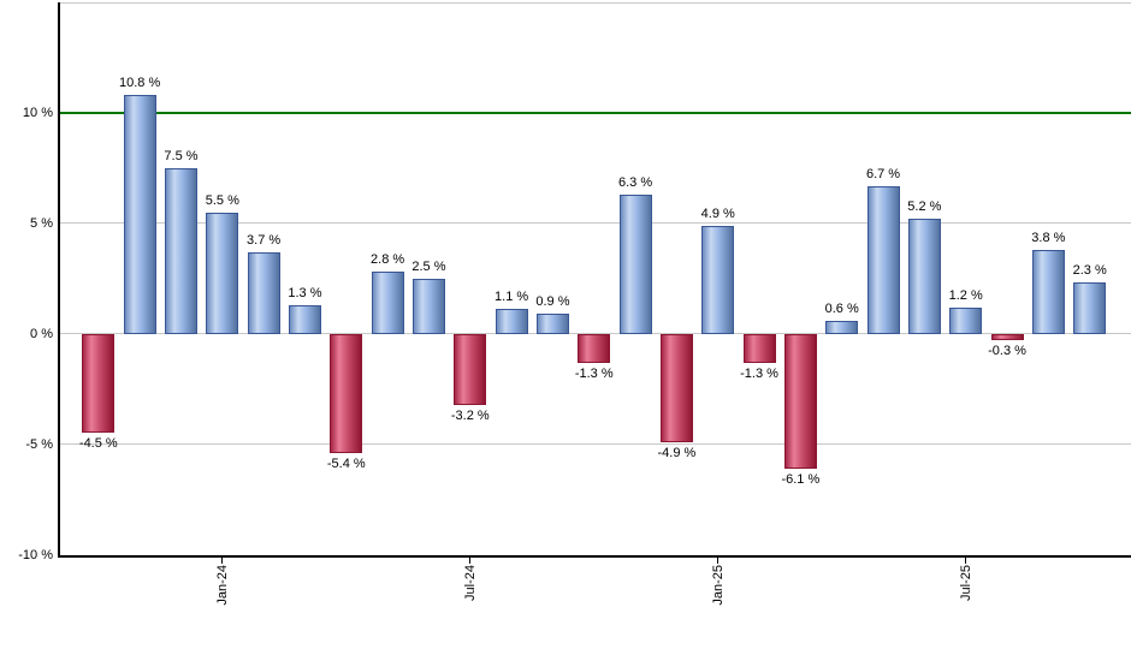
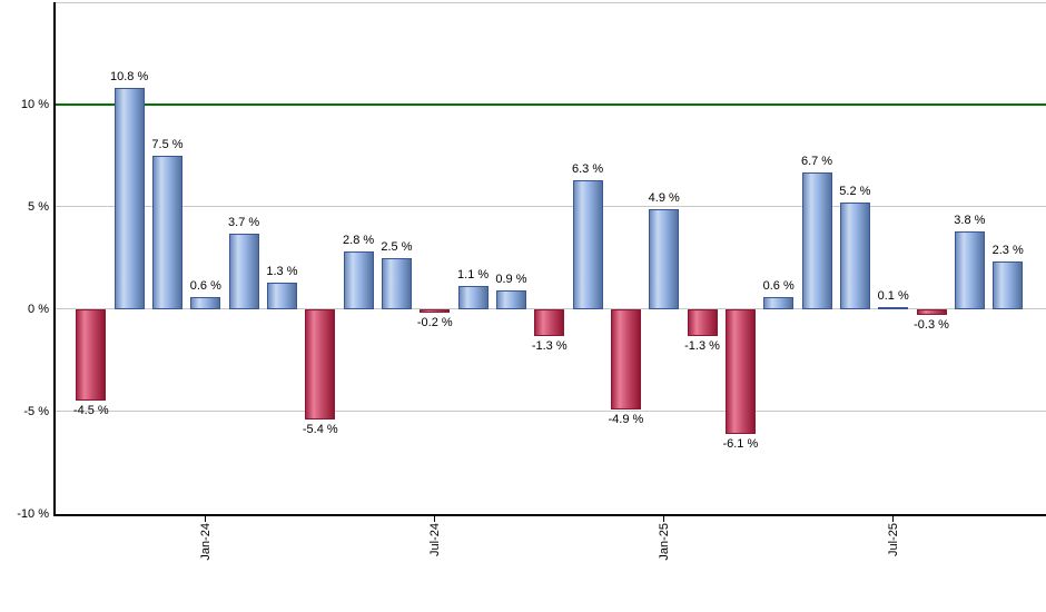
Jan-24: 5.5 -> 0.6
Jul-24: -3.2 -> -0.2
Jul-25: 1.2 -> 0.1
